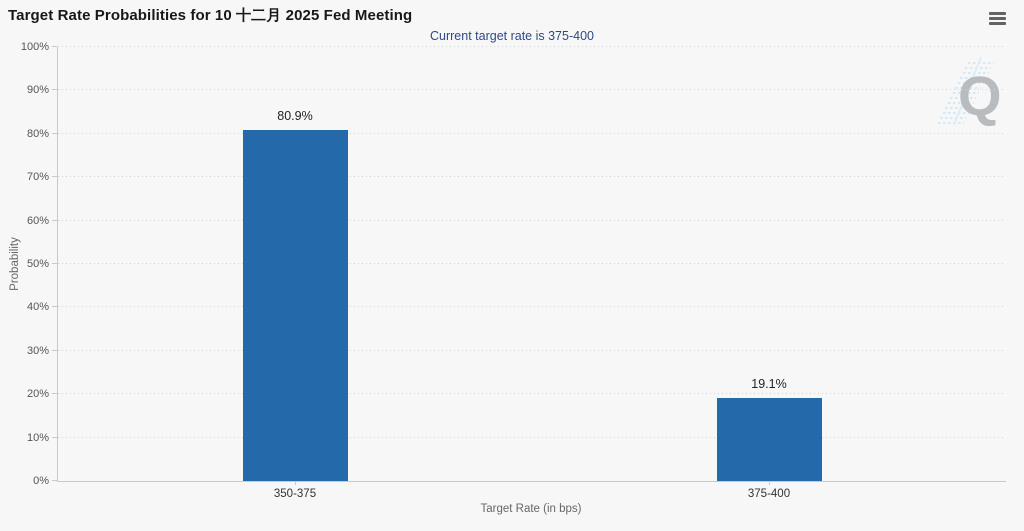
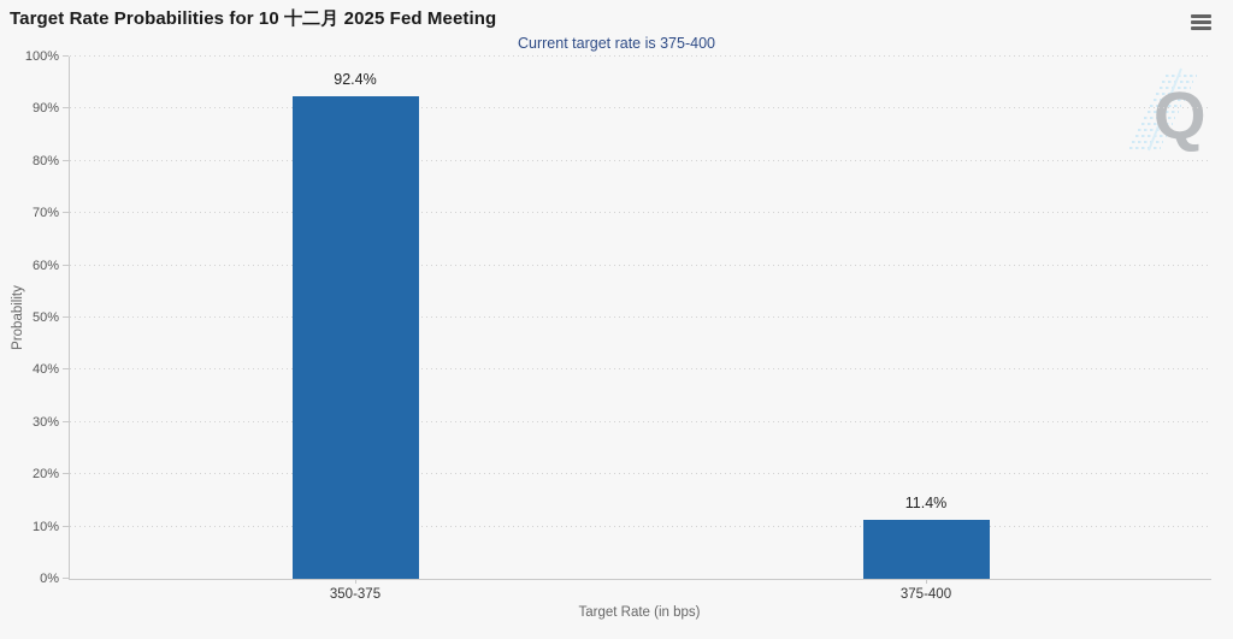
350-375: 80.9% -> 92.4%
375-400: 19.1% -> 11.4%
